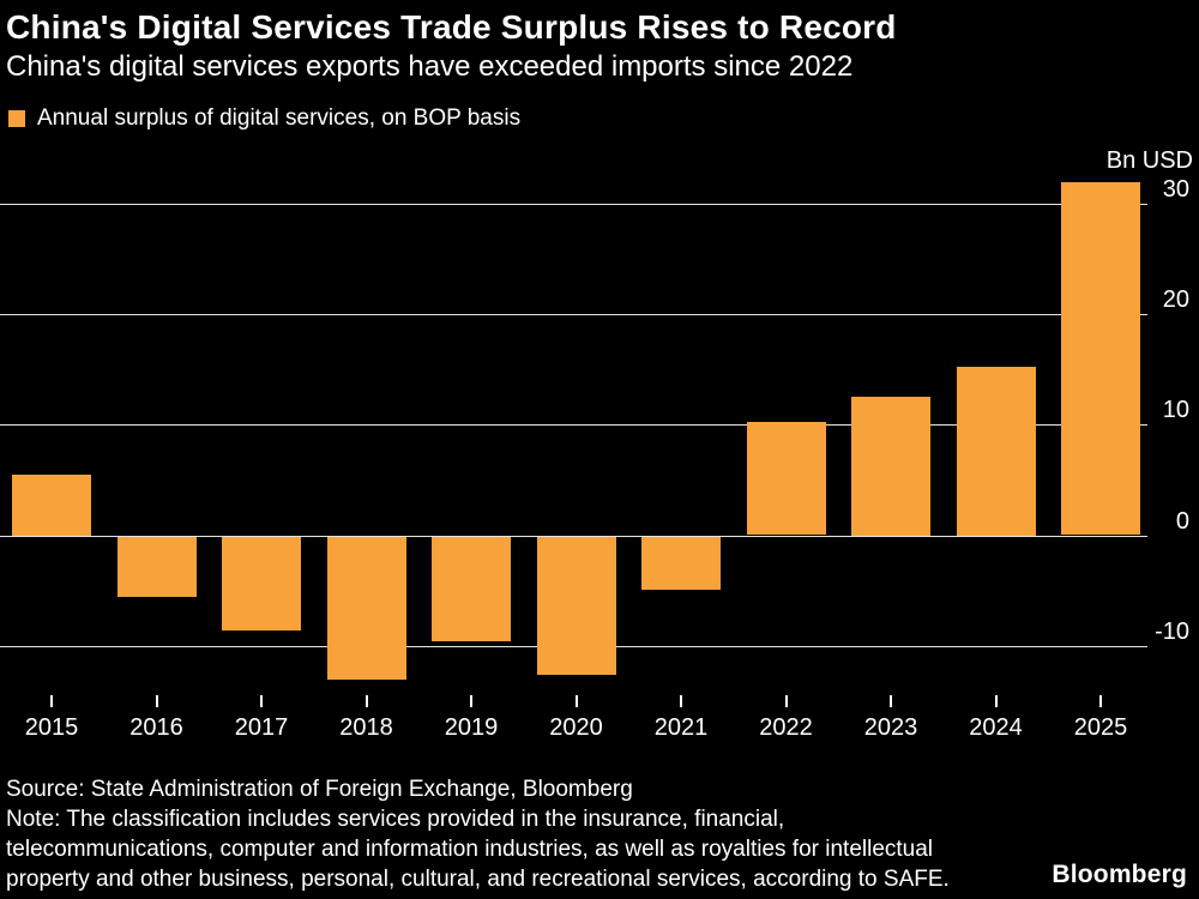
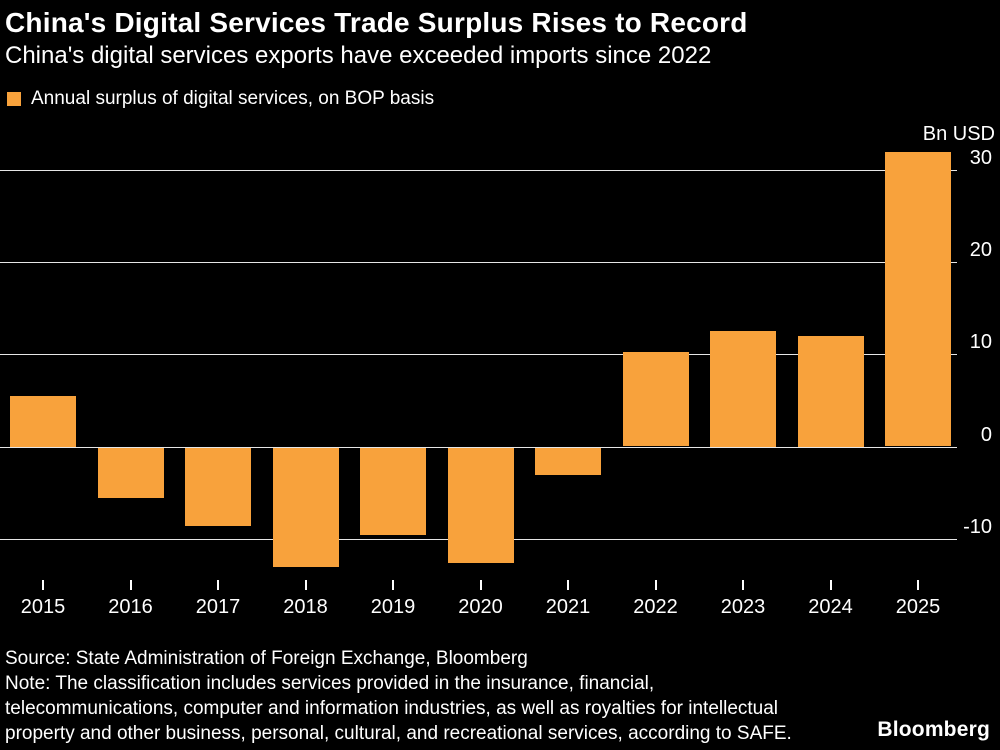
2021: -5 -> -3
2024: 15 -> 12
